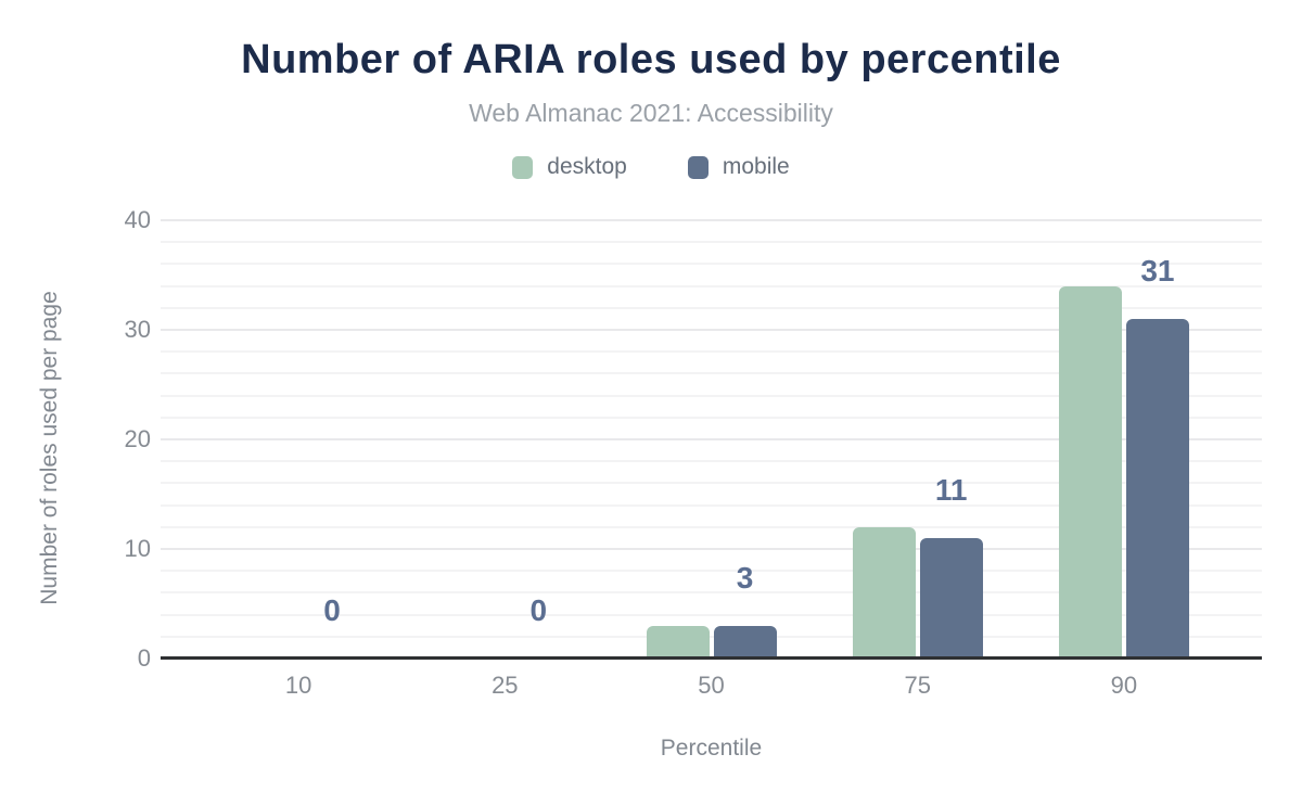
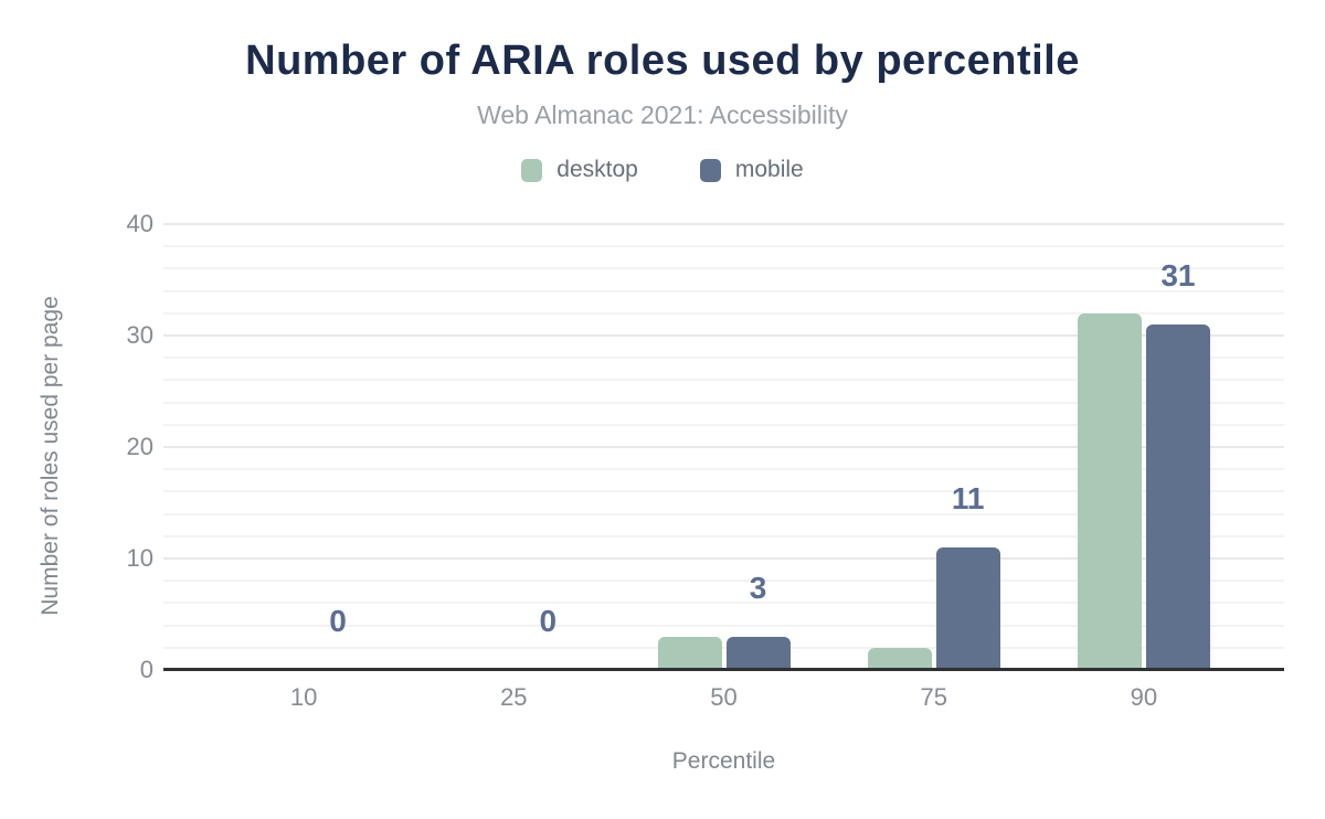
desktop/75: 12 -> 2
desktop/90: 34 -> 32
